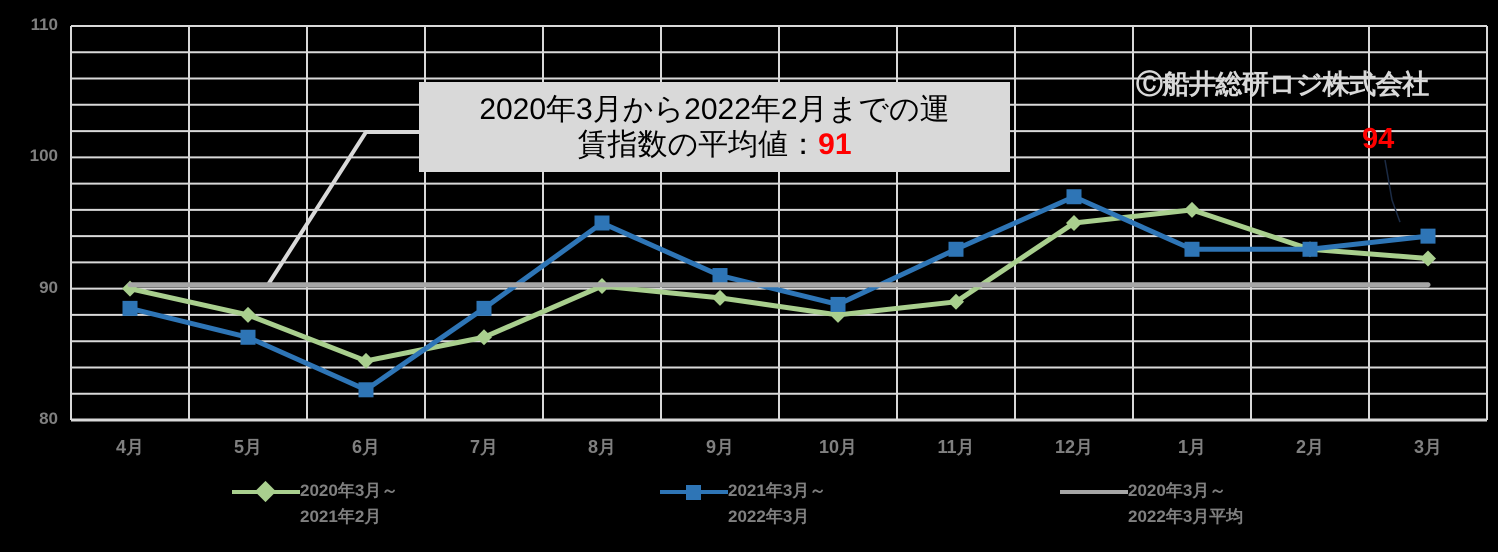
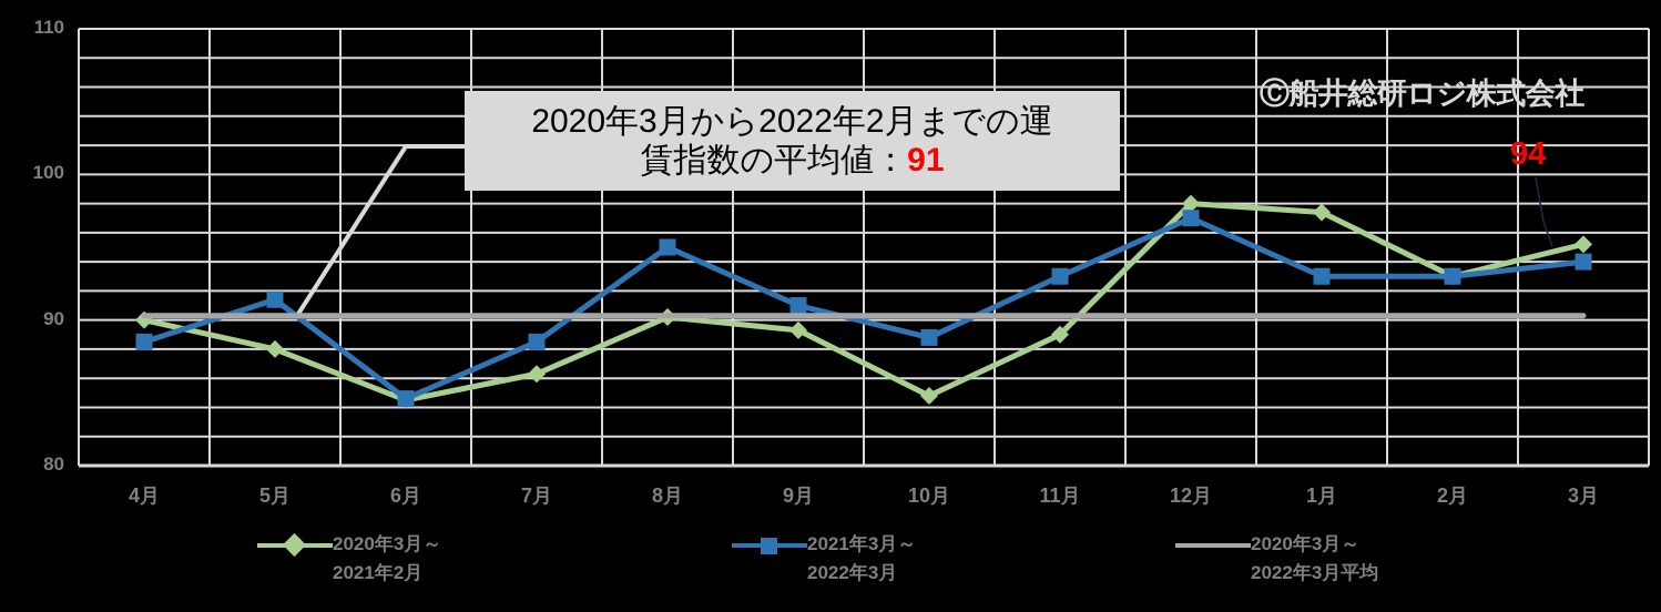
2021年3月～ 2022年3月/5月: 86.3 -> 91.4
2021年3月～ 2022年3月/6月: 82.3 -> 84.6
2020年3月～ 2021年2月/10月: 88.0 -> 84.8
2020年3月～ 2021年2月/12月: 95.0 -> 98.0
2020年3月～ 2021年2月/1月: 96.0 -> 97.4
2020年3月～ 2021年2月/3月: 92.3 -> 95.2
